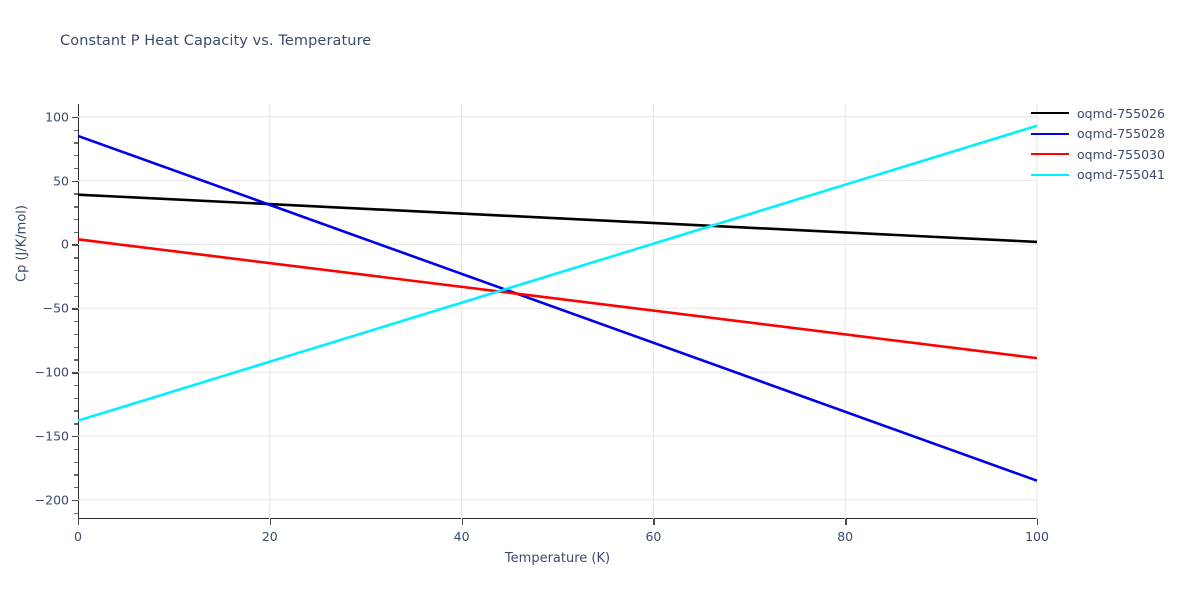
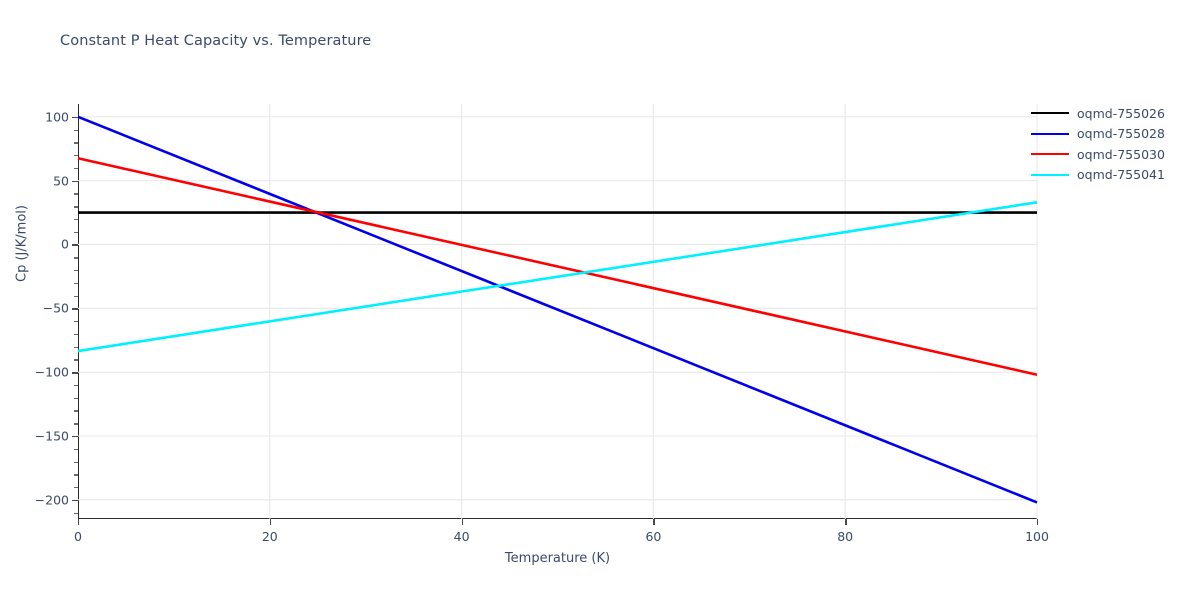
oqmd-755026/0: 39 -> 25
oqmd-755028/0: 85 -> 100
oqmd-755030/0: 4 -> 68
oqmd-755041/0: -138 -> -84
oqmd-755026/100: 2 -> 25
oqmd-755028/100: -185 -> -202
oqmd-755030/100: -89 -> -102
oqmd-755041/100: 93 -> 33
